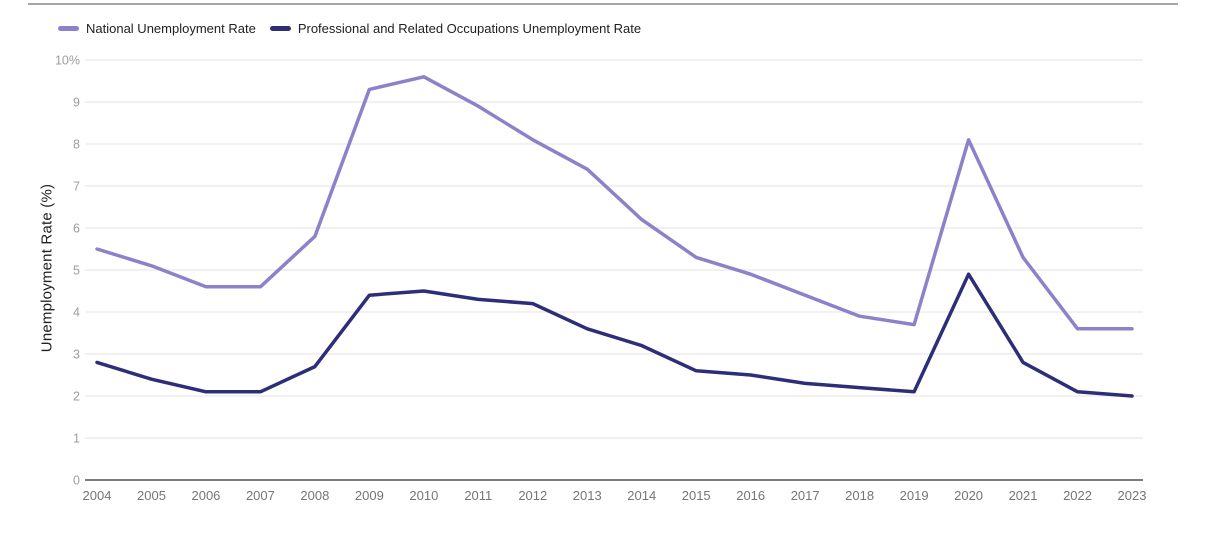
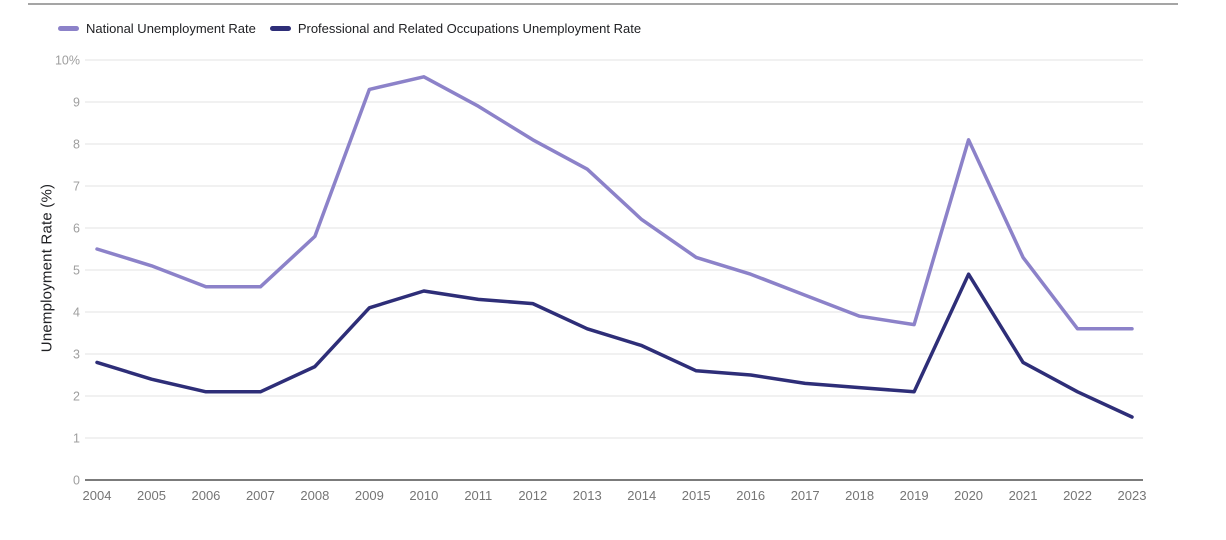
Professional and Related Occupations Unemployment Rate/2009: 4.4% -> 4.1%
Professional and Related Occupations Unemployment Rate/2023: 2.0% -> 1.5%
